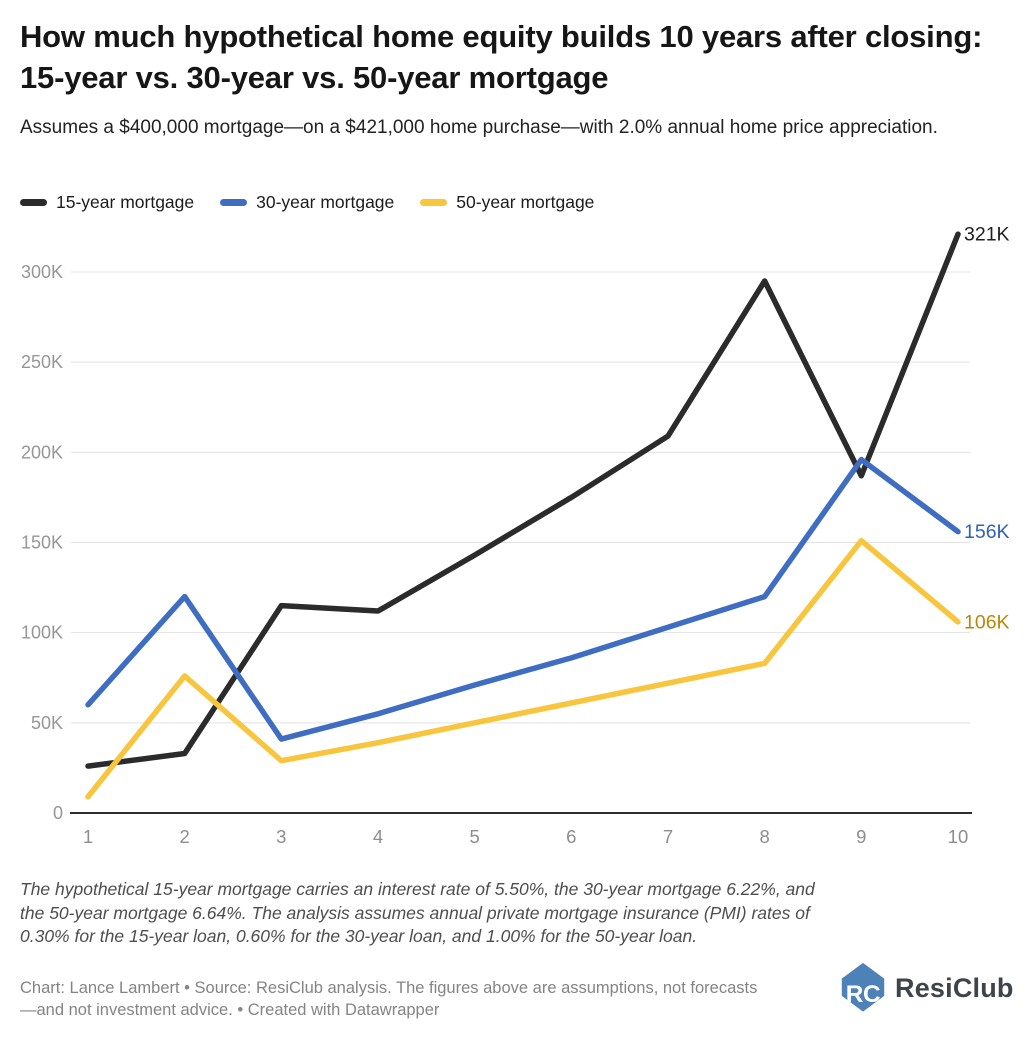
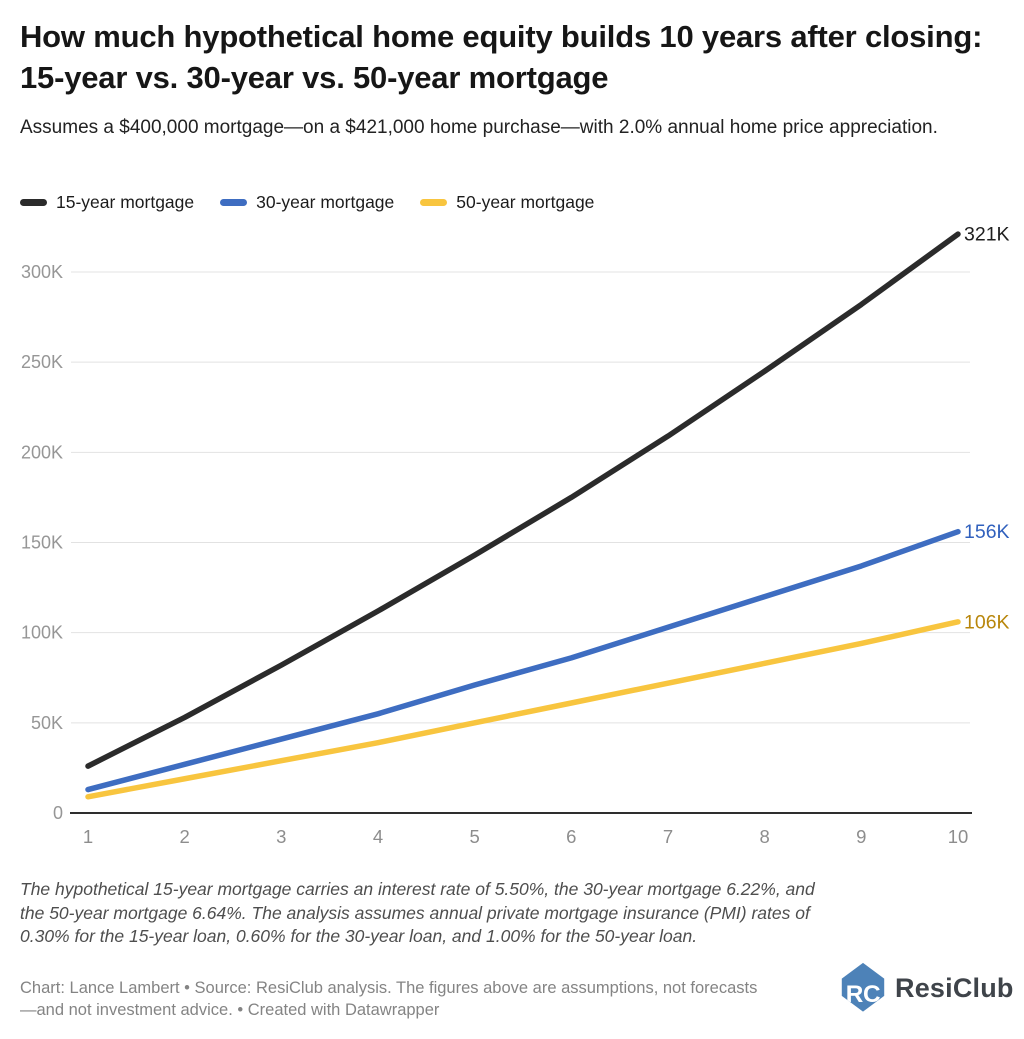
30-year mortgage/1: 60K -> 13K
15-year mortgage/2: 33K -> 53K
30-year mortgage/2: 120K -> 27K
50-year mortgage/2: 76K -> 19K
15-year mortgage/3: 115K -> 82K
15-year mortgage/8: 295K -> 245K
15-year mortgage/9: 187K -> 282K
30-year mortgage/9: 196K -> 137K
50-year mortgage/9: 151K -> 94K
